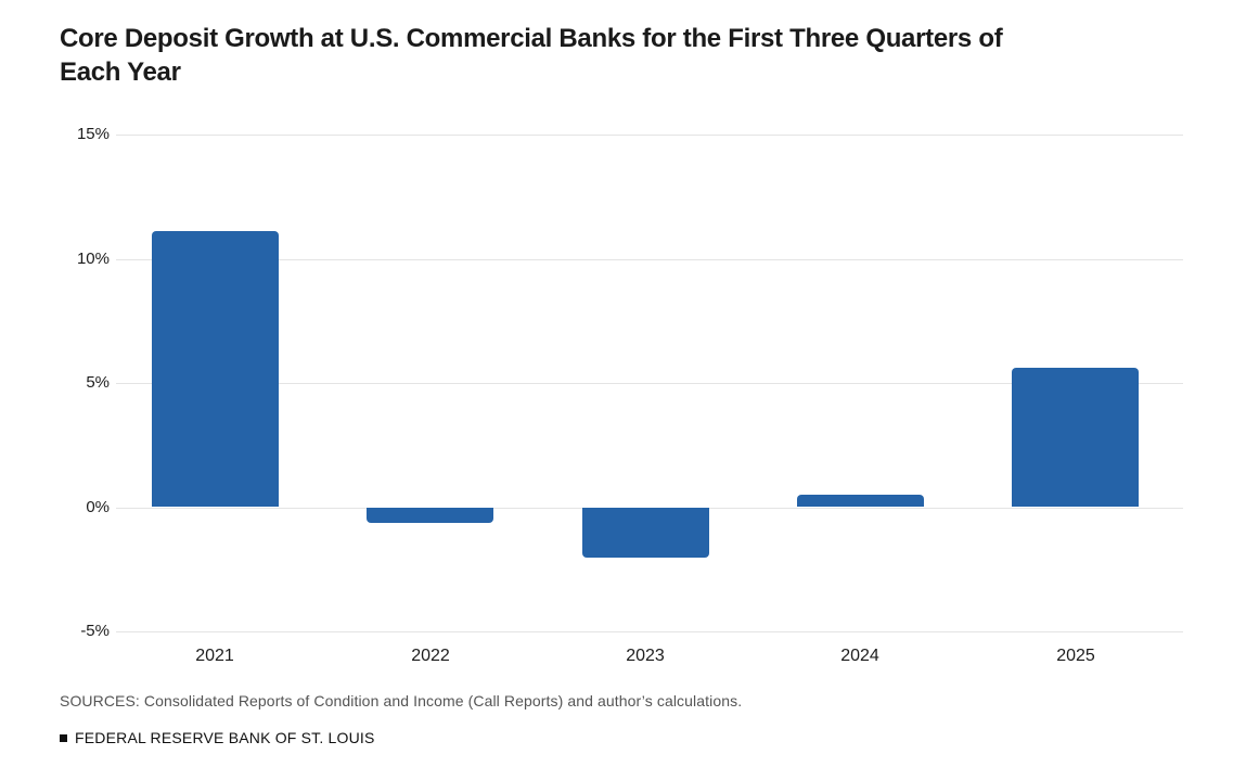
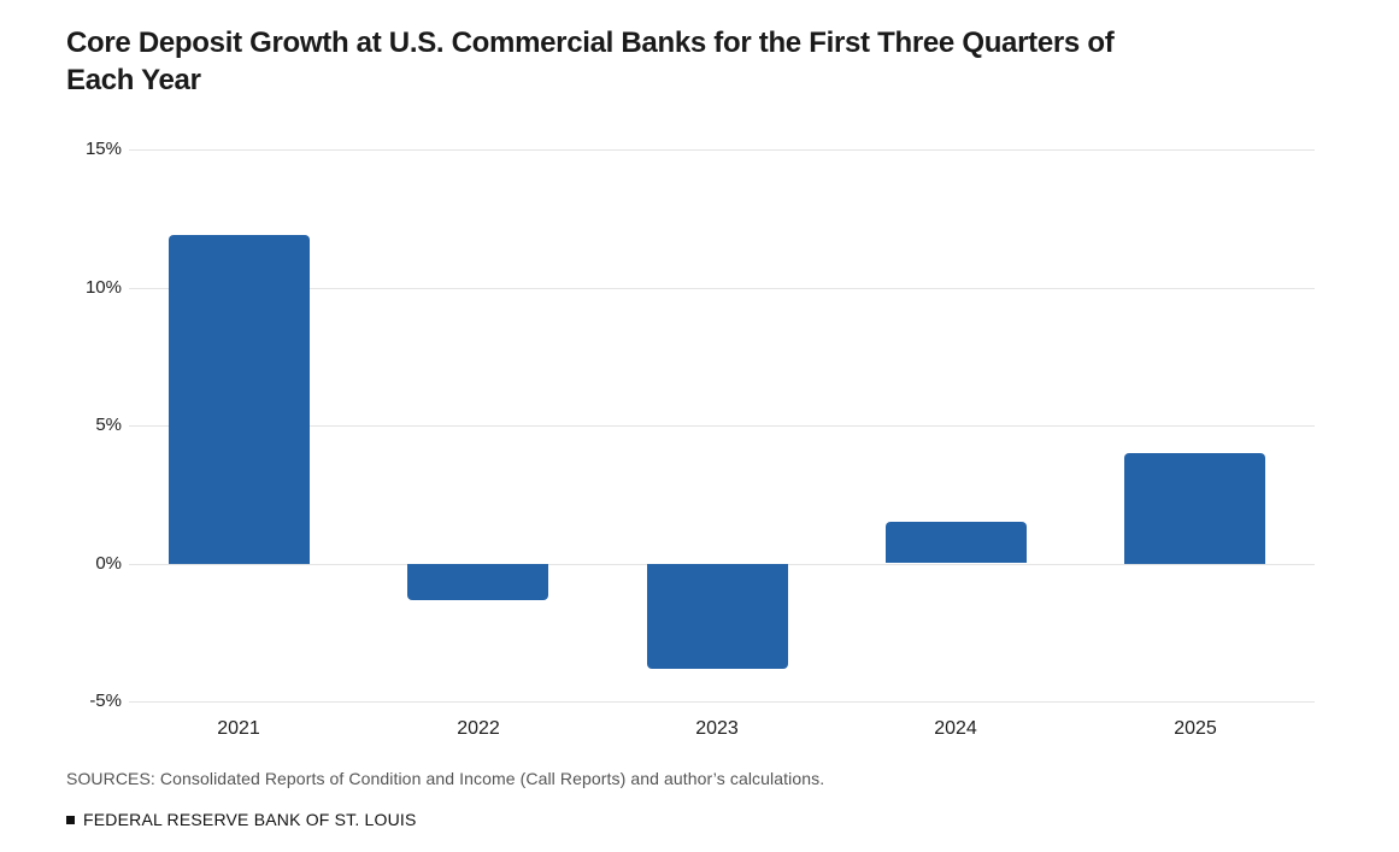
2021: 11.1% -> 11.9%
2022: -0.6% -> -1.3%
2023: -2.0% -> -3.8%
2024: 0.5% -> 1.5%
2025: 5.6% -> 4.0%
